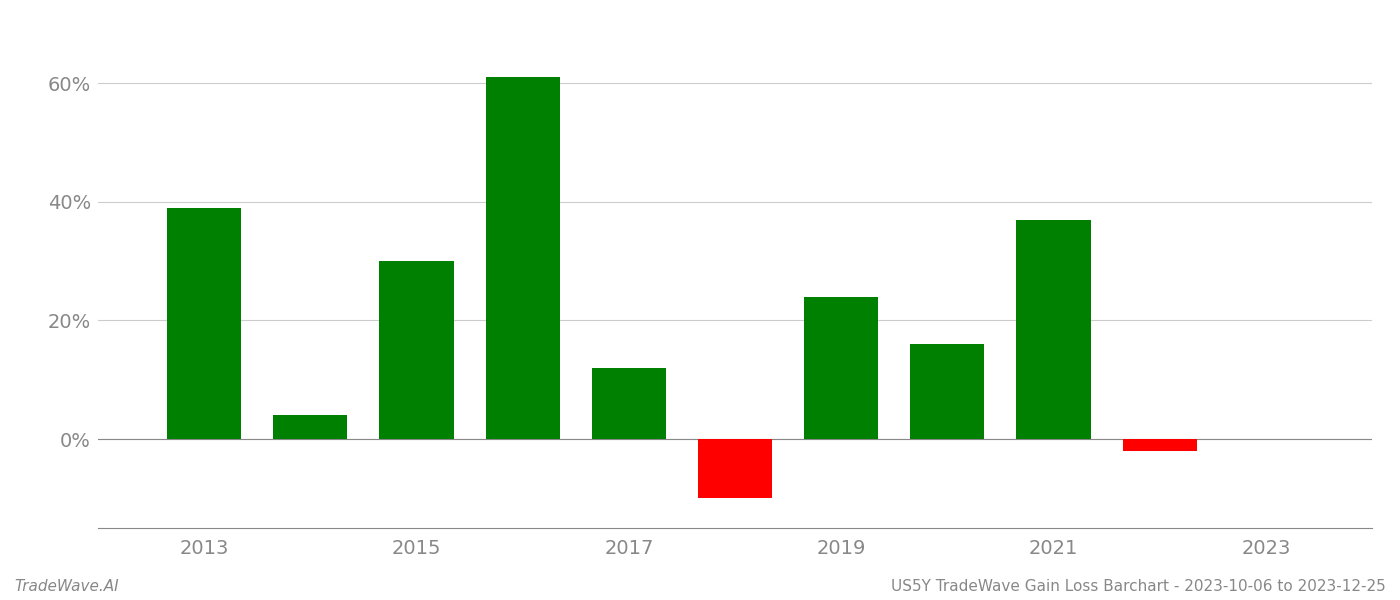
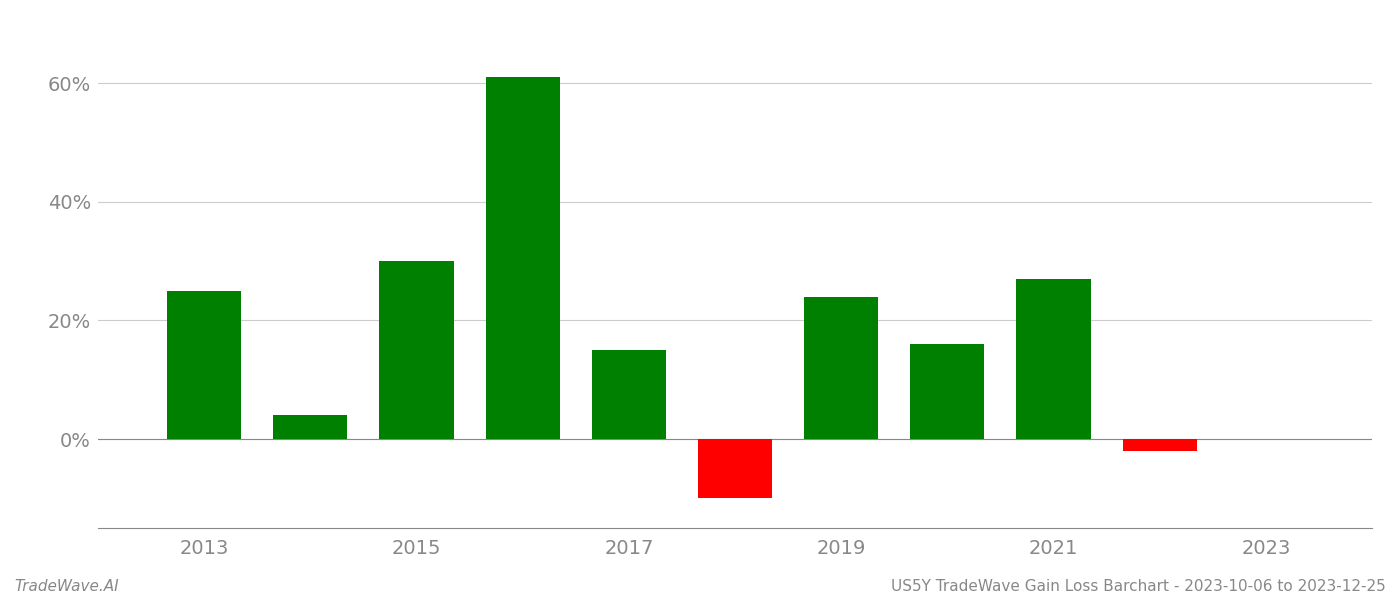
2013: 39% -> 25%
2017: 12% -> 15%
2021: 37% -> 27%
